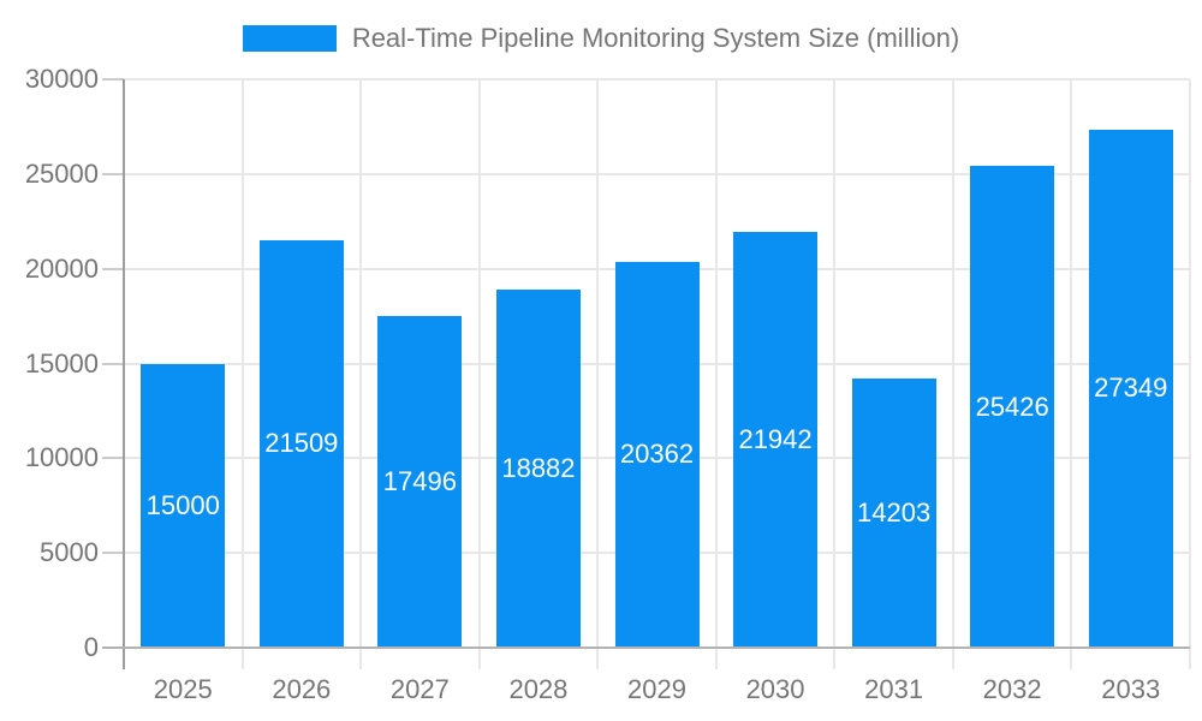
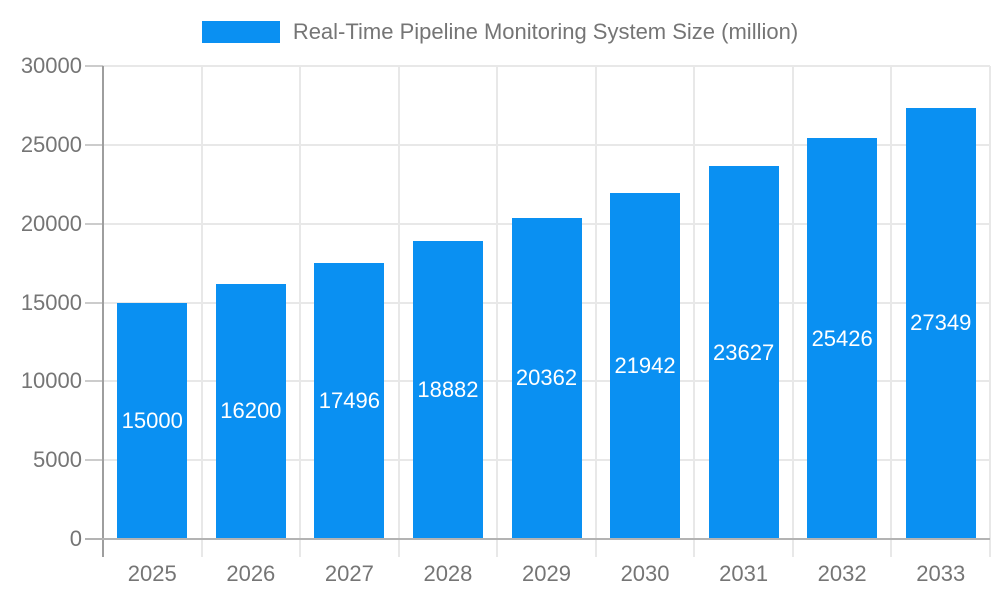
2026: 21509 -> 16200
2031: 14203 -> 23627
